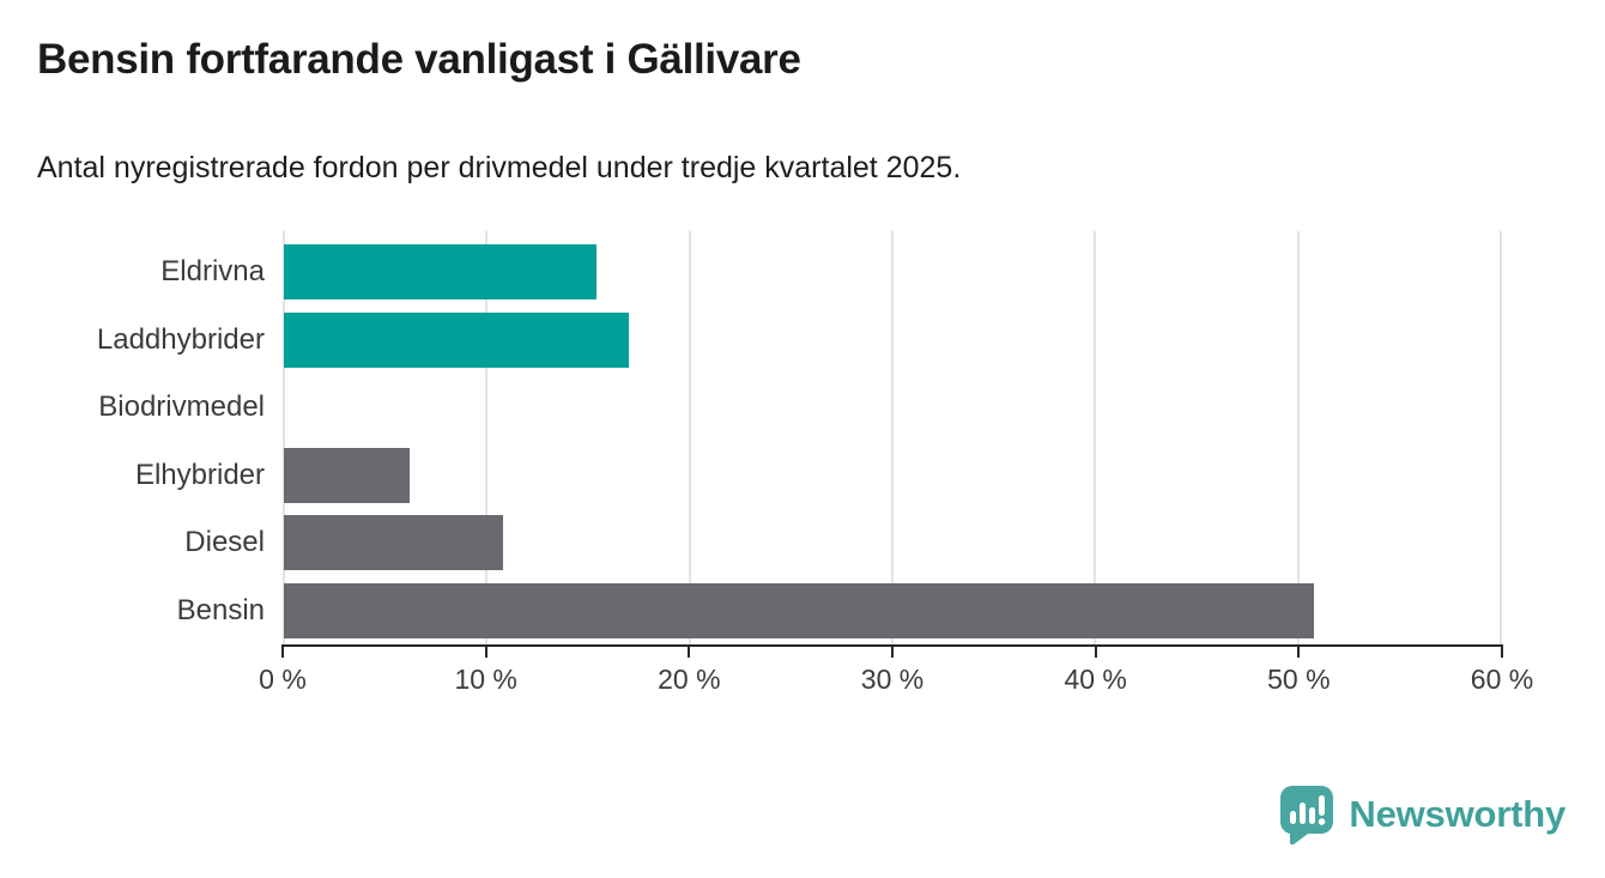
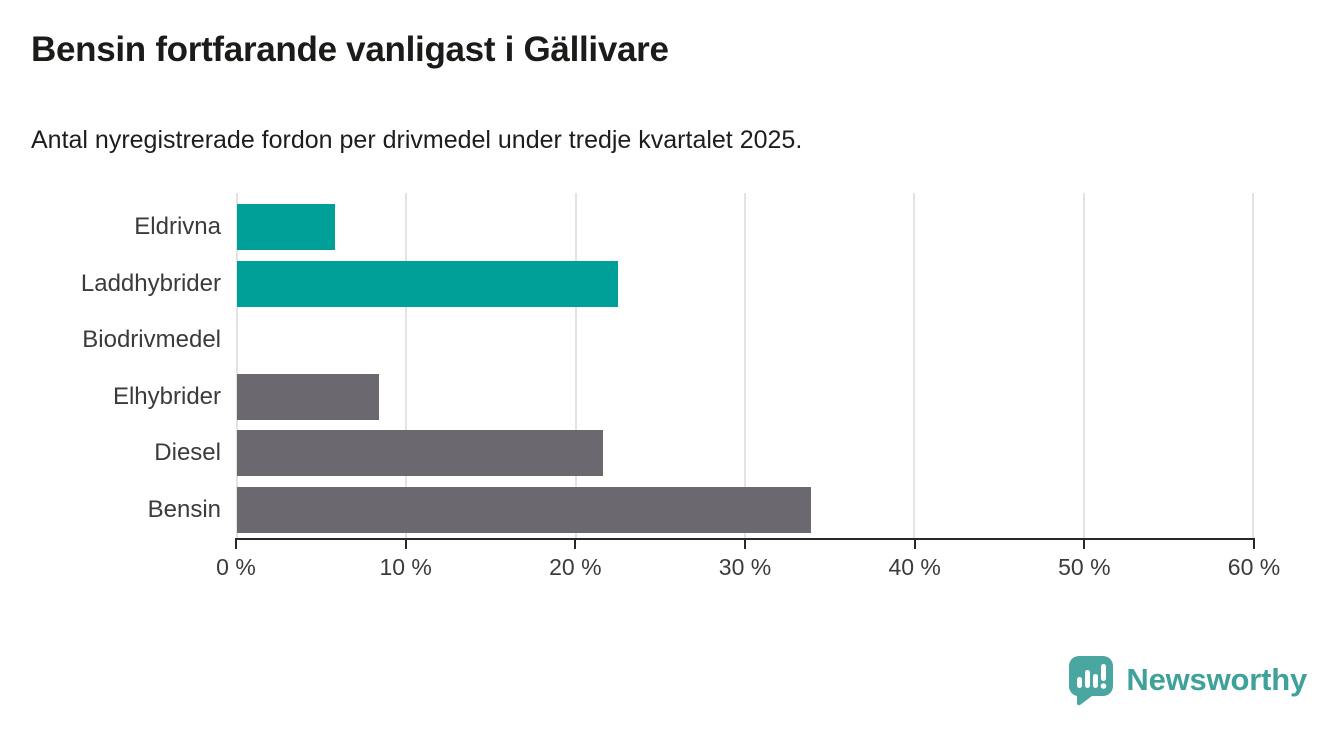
Eldrivna: 15.4% -> 5.8%
Laddhybrider: 17.0% -> 22.5%
Elhybrider: 6.2% -> 8.4%
Diesel: 10.8% -> 21.6%
Bensin: 50.8% -> 33.9%
